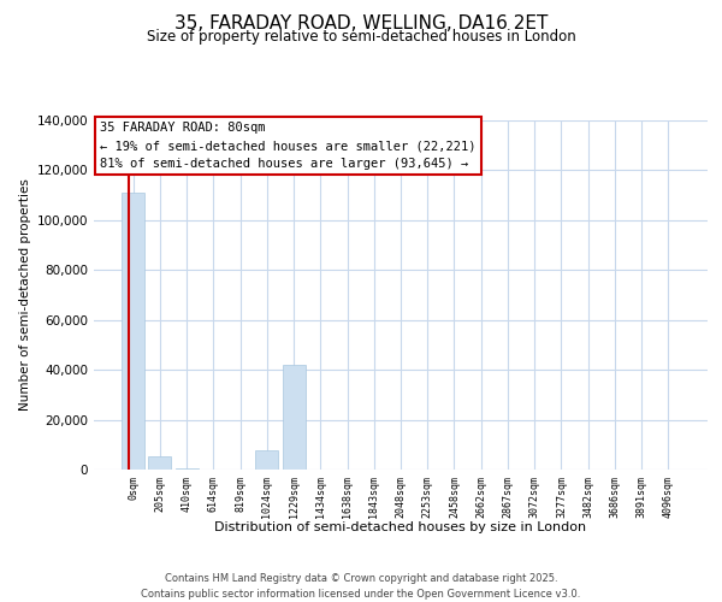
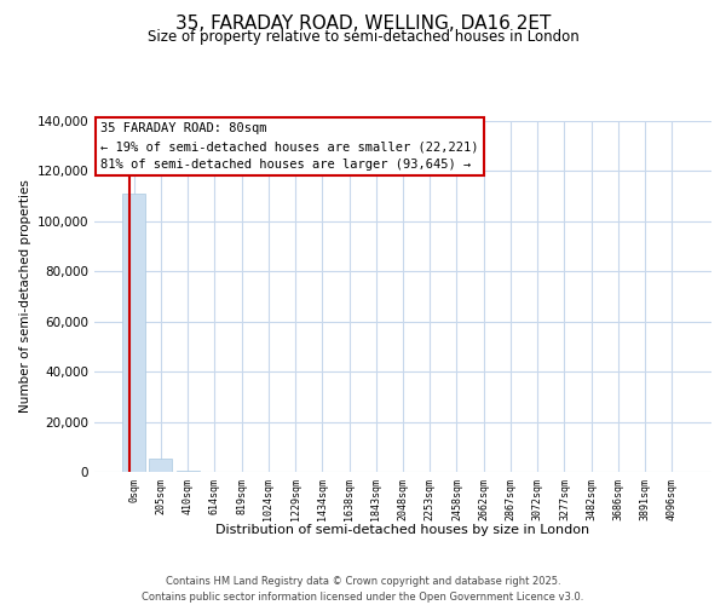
1024sqm: 7,500 -> 0
1229sqm: 42,000 -> 0
